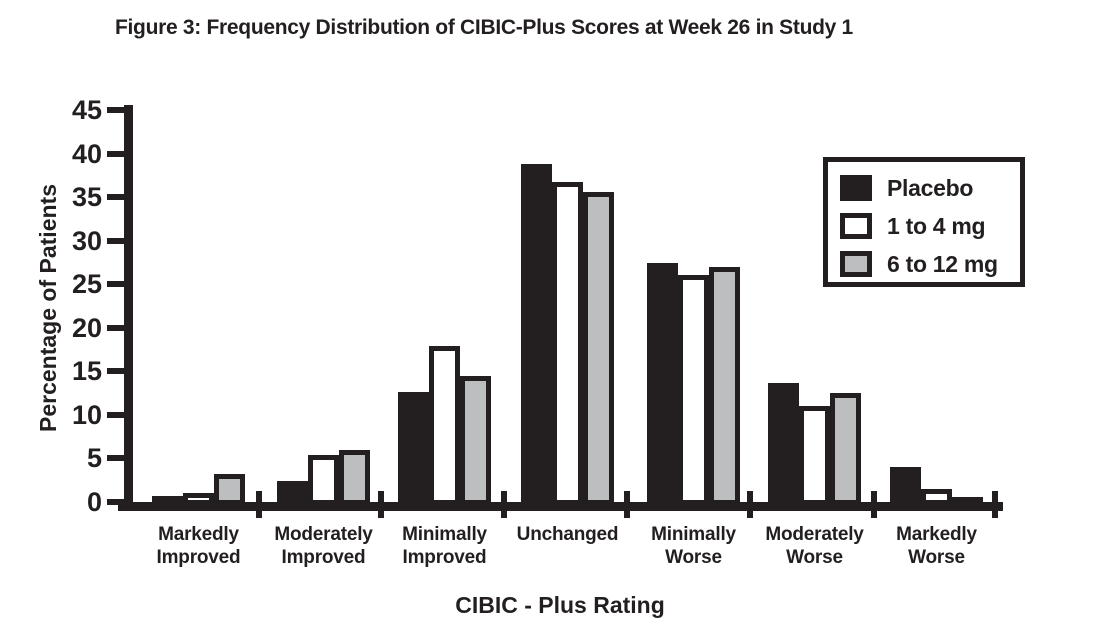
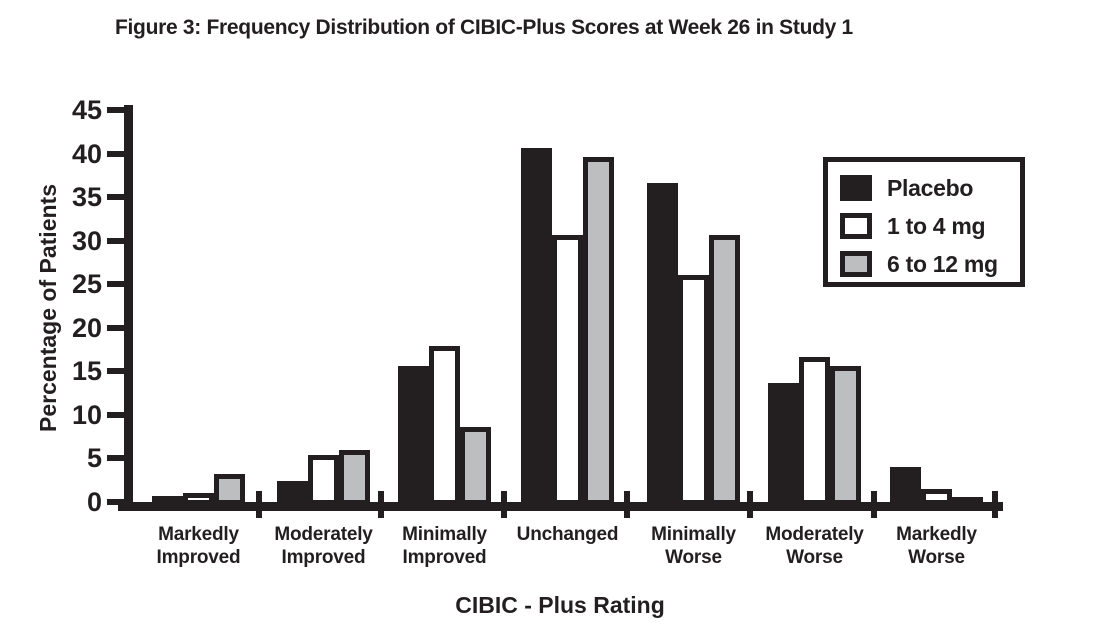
Placebo/Minimally Improved: 13 -> 16
6 to 12 mg/Minimally Improved: 15 -> 9
Placebo/Unchanged: 39 -> 41
1 to 4 mg/Unchanged: 37 -> 31
6 to 12 mg/Unchanged: 36 -> 40
Placebo/Minimally Worse: 28 -> 37
6 to 12 mg/Minimally Worse: 27 -> 31
1 to 4 mg/Moderately Worse: 11 -> 17
6 to 12 mg/Moderately Worse: 13 -> 16
